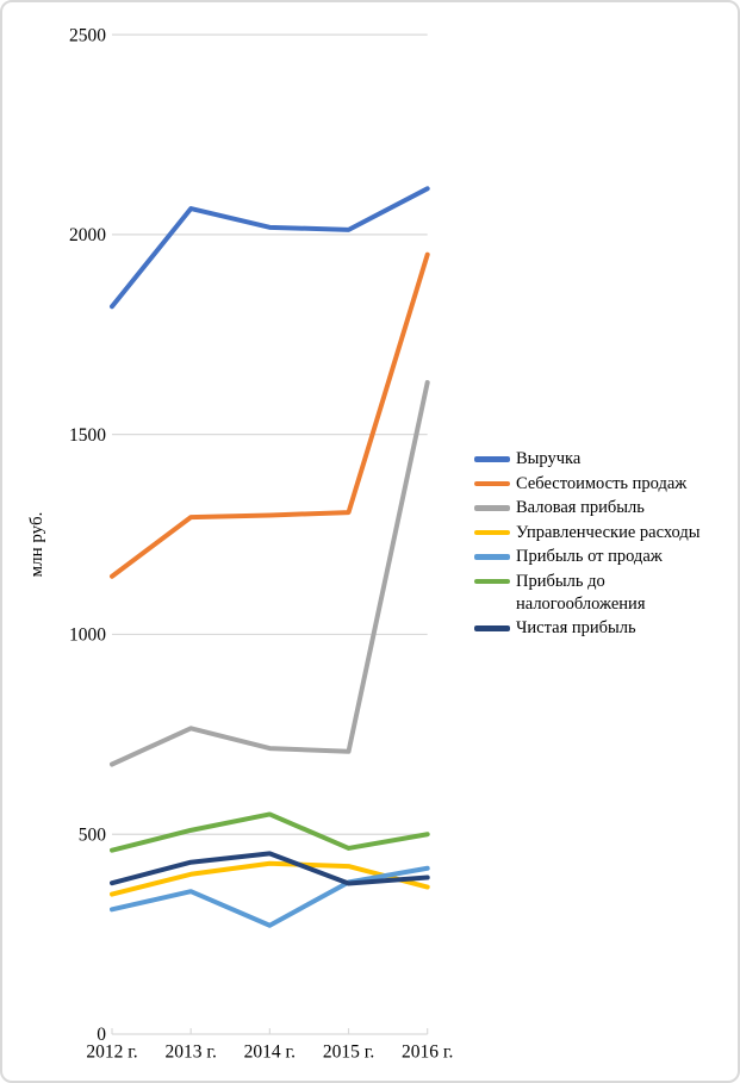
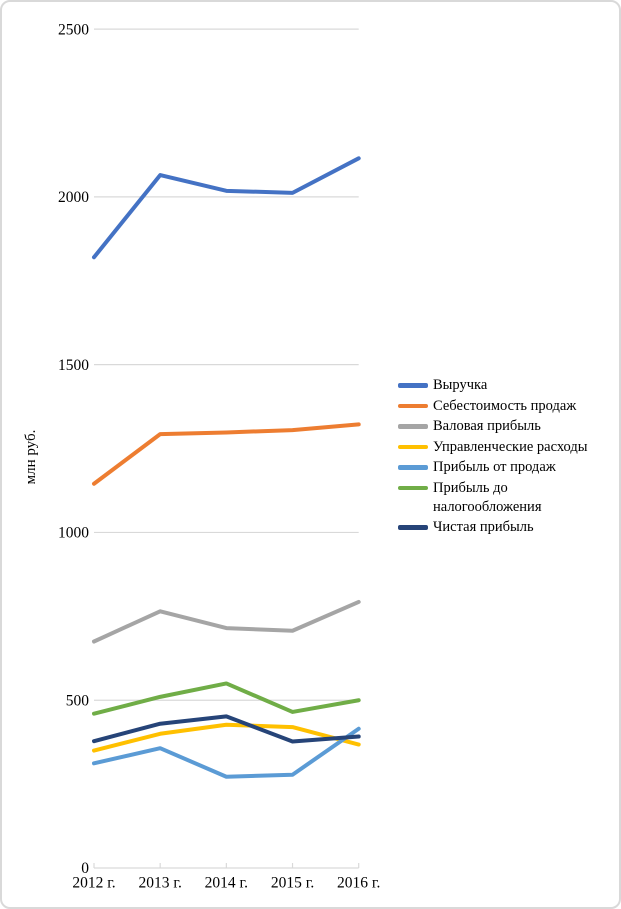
Прибыль от продаж/2015 г.: 380 -> 280
Себестоимость продаж/2016 г.: 1950 -> 1320
Валовая прибыль/2016 г.: 1630 -> 790
